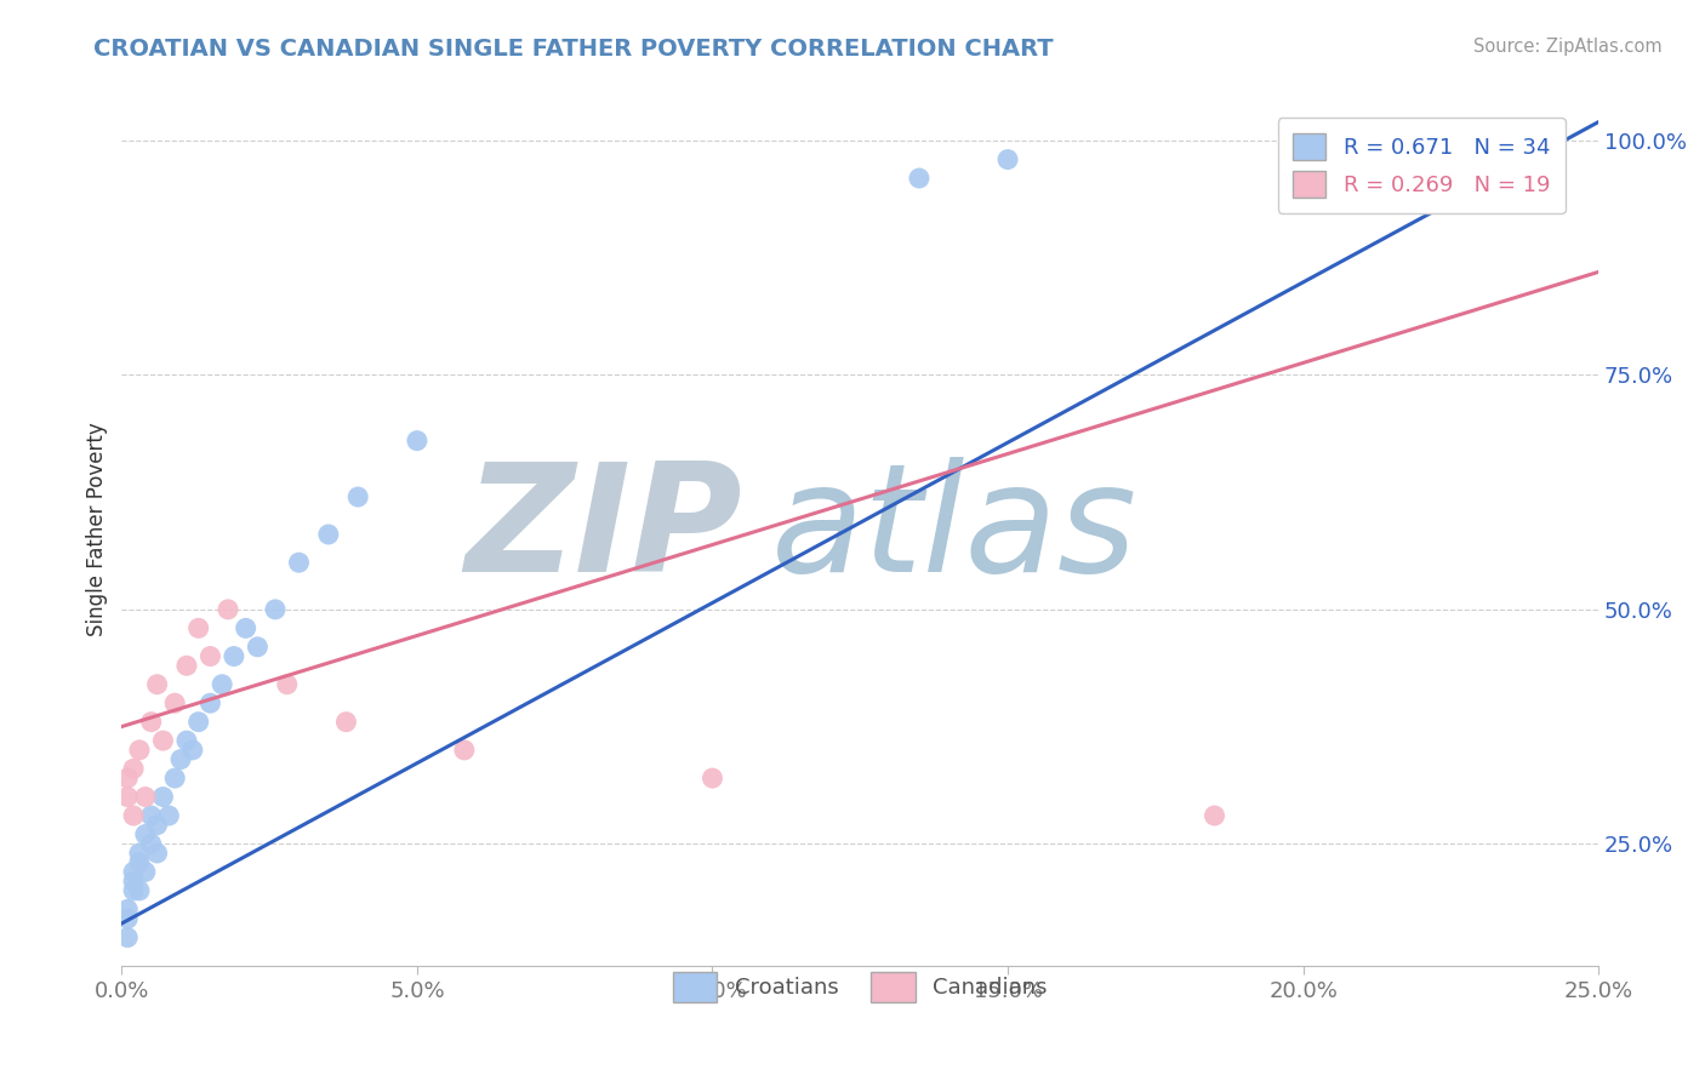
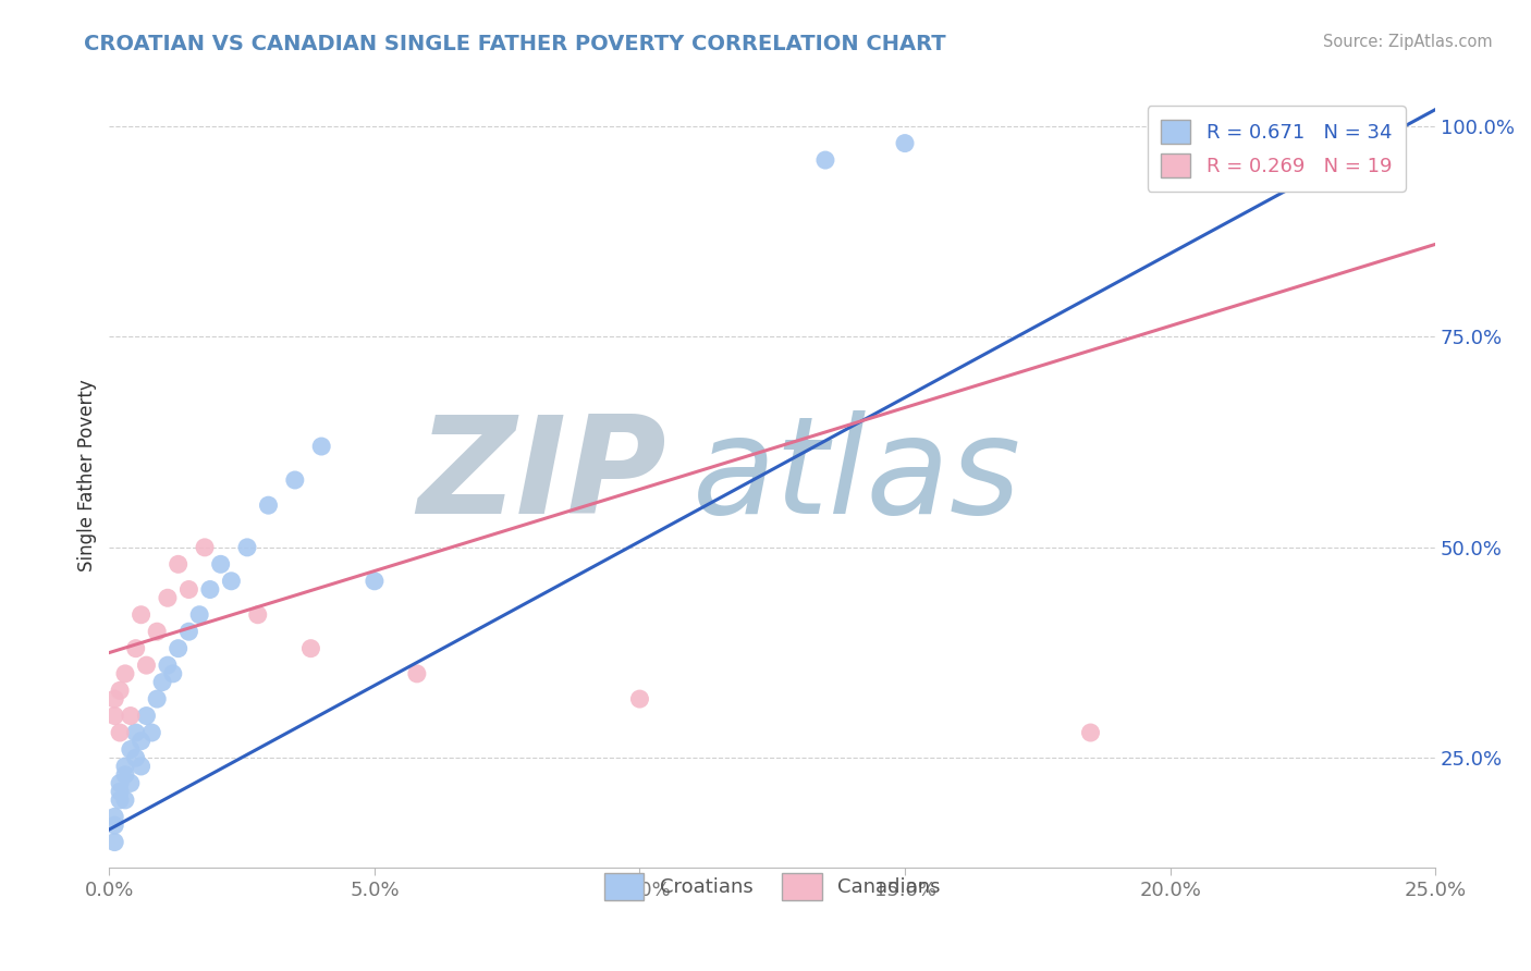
Croatians/5.0%: 68% -> 46%
